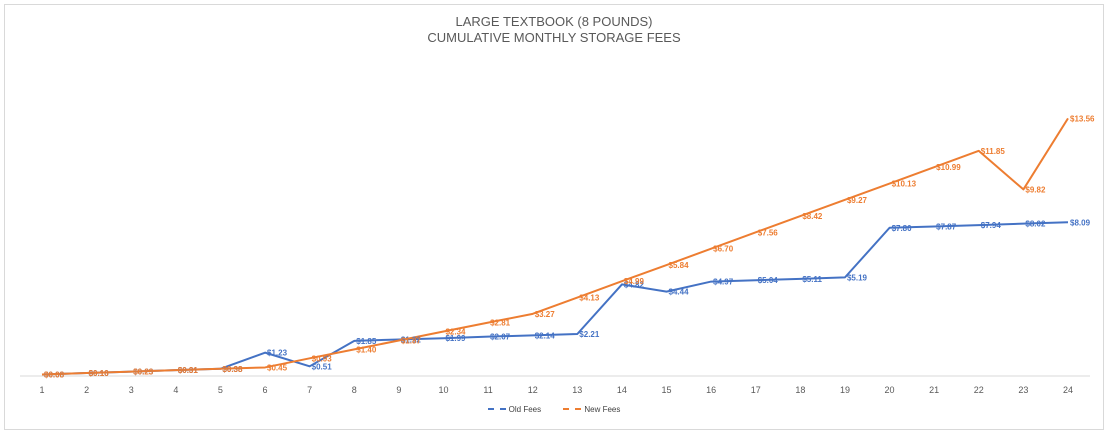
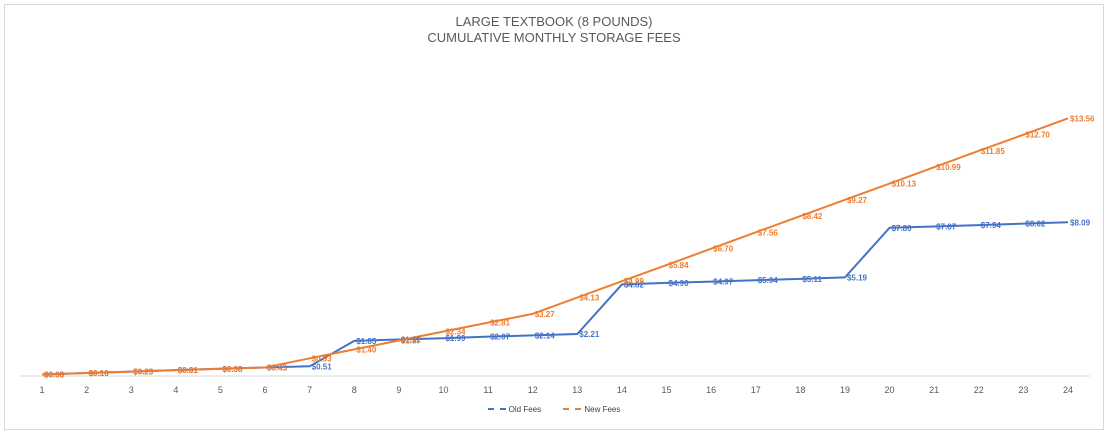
Old Fees/6: $1.23 -> $0.45
Old Fees/15: $4.44 -> $4.90
New Fees/23: $9.82 -> $12.70
